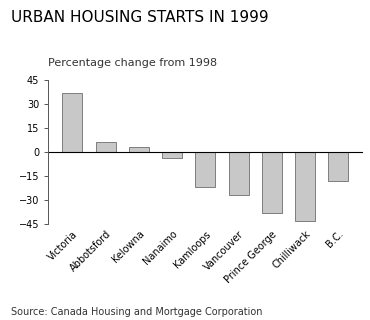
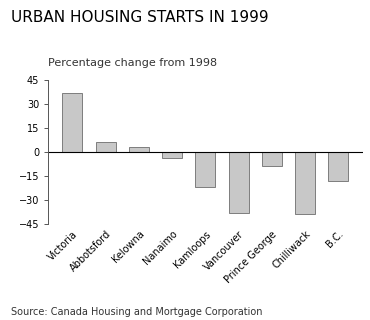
Vancouver: -27 -> -38
Prince George: -38 -> -9
Chilliwack: -43 -> -39
